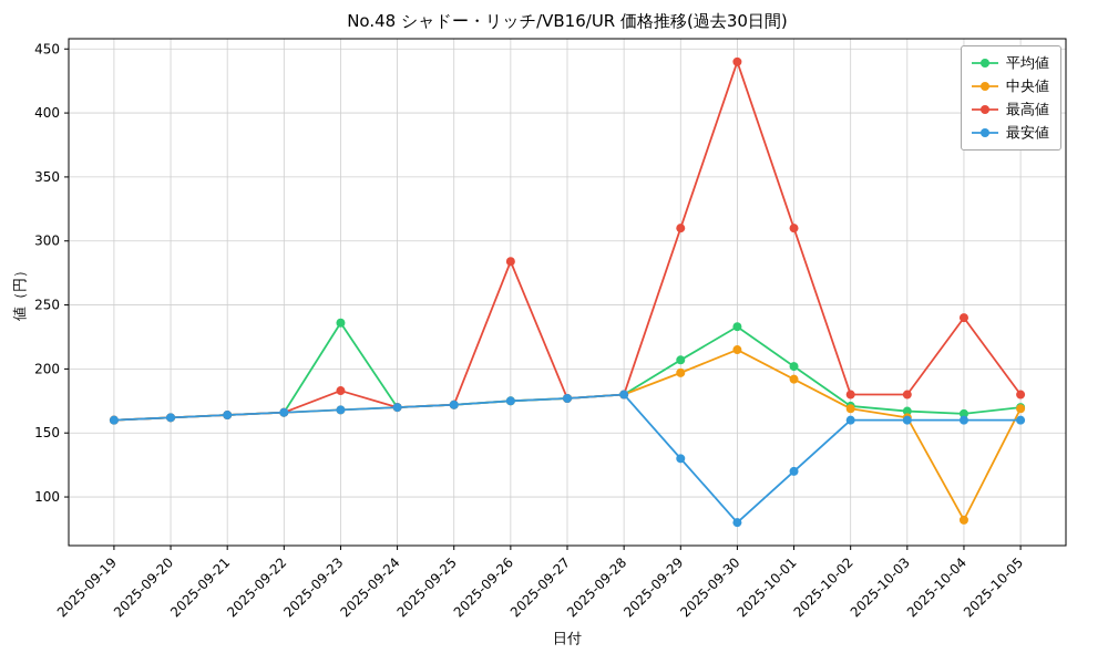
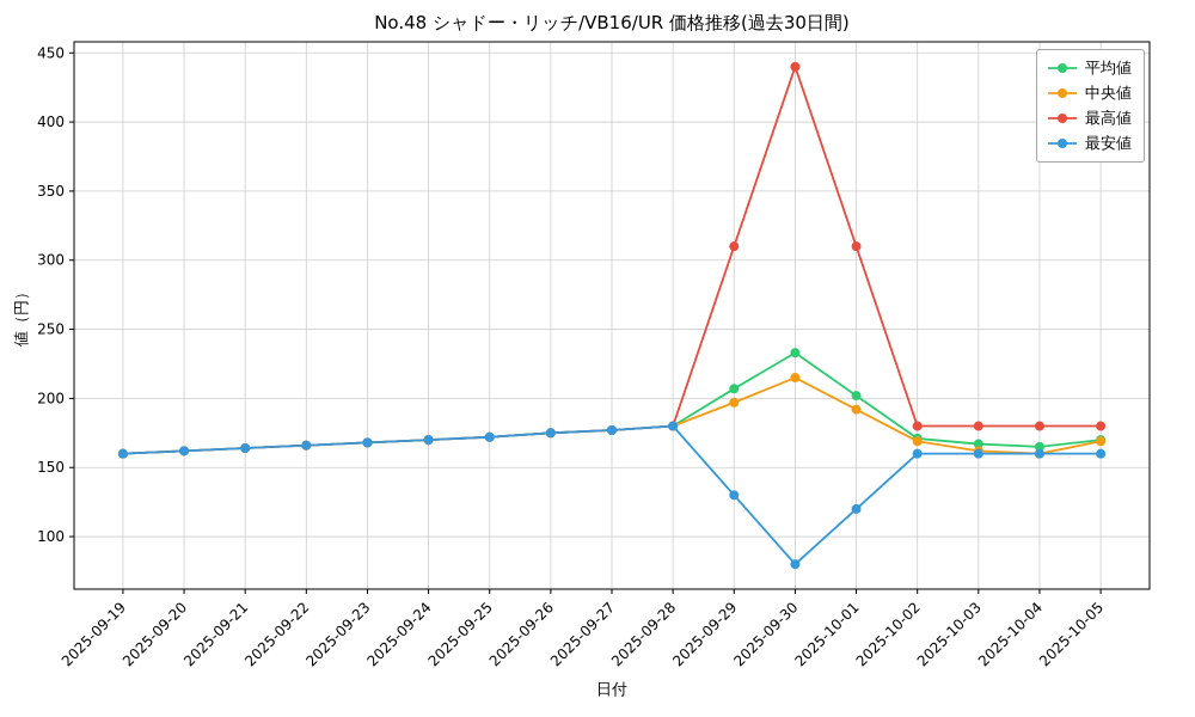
平均値/2025-09-23: 236 -> 168
最高値/2025-09-23: 183 -> 168
最高値/2025-09-26: 284 -> 175
中央値/2025-10-04: 82 -> 160
最高値/2025-10-04: 240 -> 180
